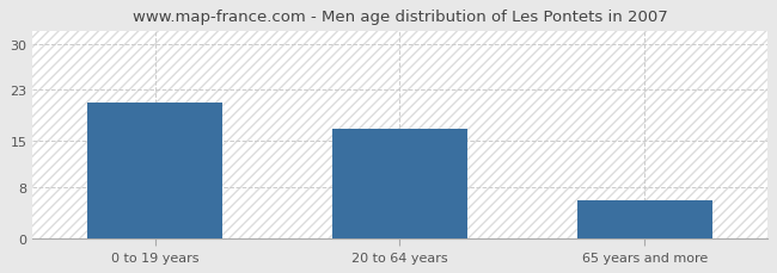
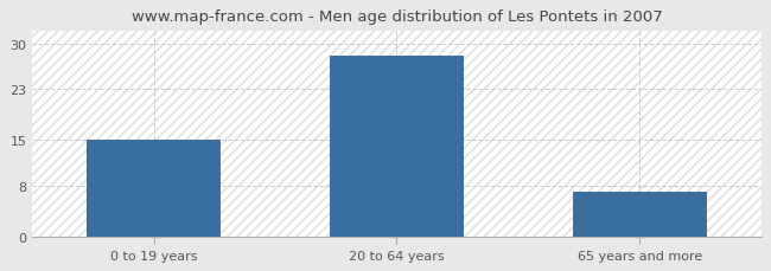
0 to 19 years: 21 -> 15
20 to 64 years: 17 -> 28
65 years and more: 6 -> 7
